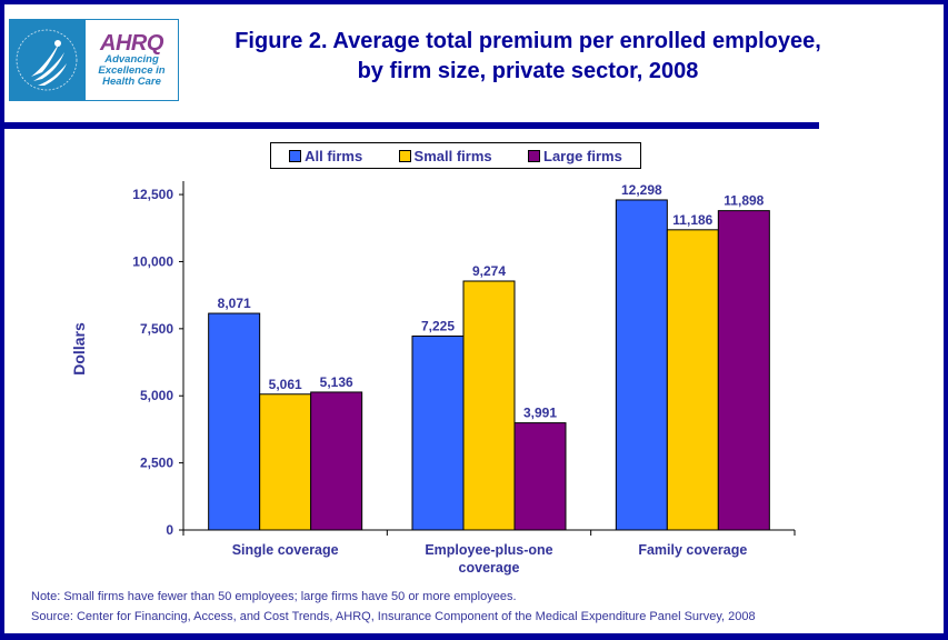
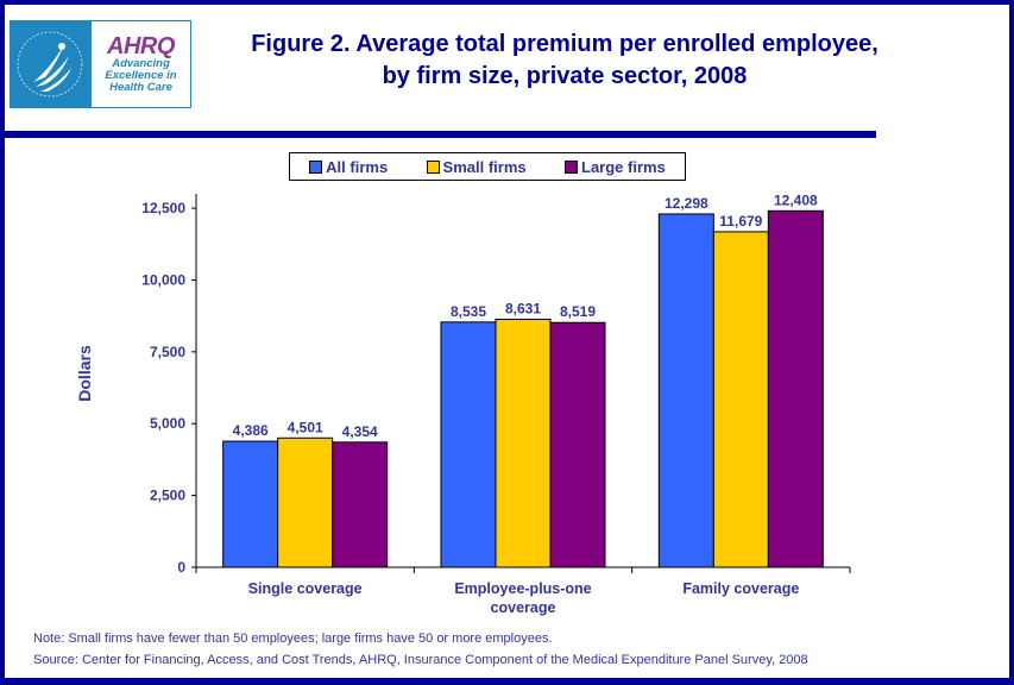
All firms/Single coverage: 8,071 -> 4,386
Small firms/Single coverage: 5,061 -> 4,501
Large firms/Single coverage: 5,136 -> 4,354
All firms/Employee-plus-one coverage: 7,225 -> 8,535
Small firms/Employee-plus-one coverage: 9,274 -> 8,631
Large firms/Employee-plus-one coverage: 3,991 -> 8,519
Small firms/Family coverage: 11,186 -> 11,679
Large firms/Family coverage: 11,898 -> 12,408
